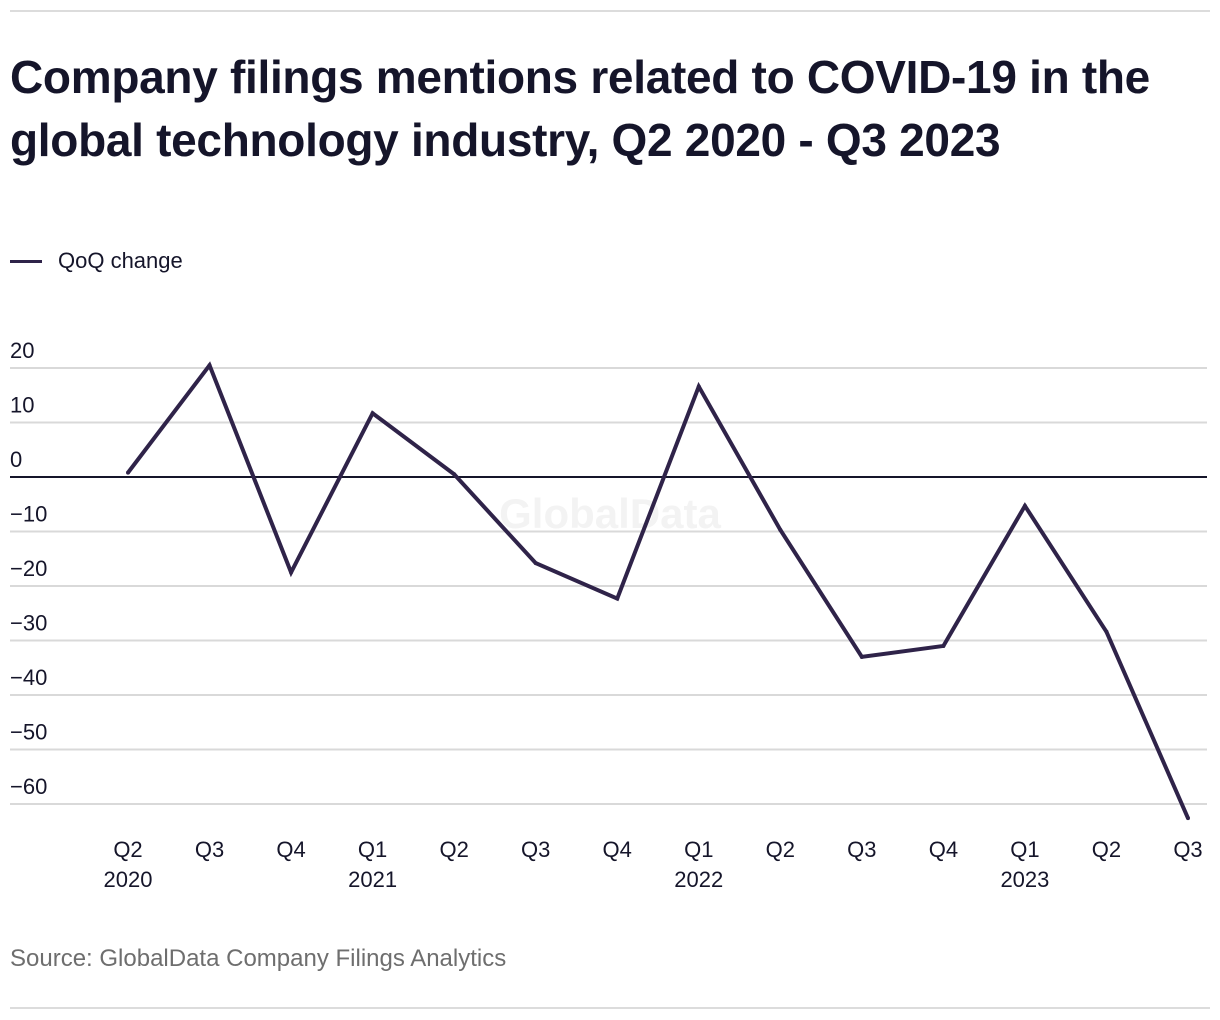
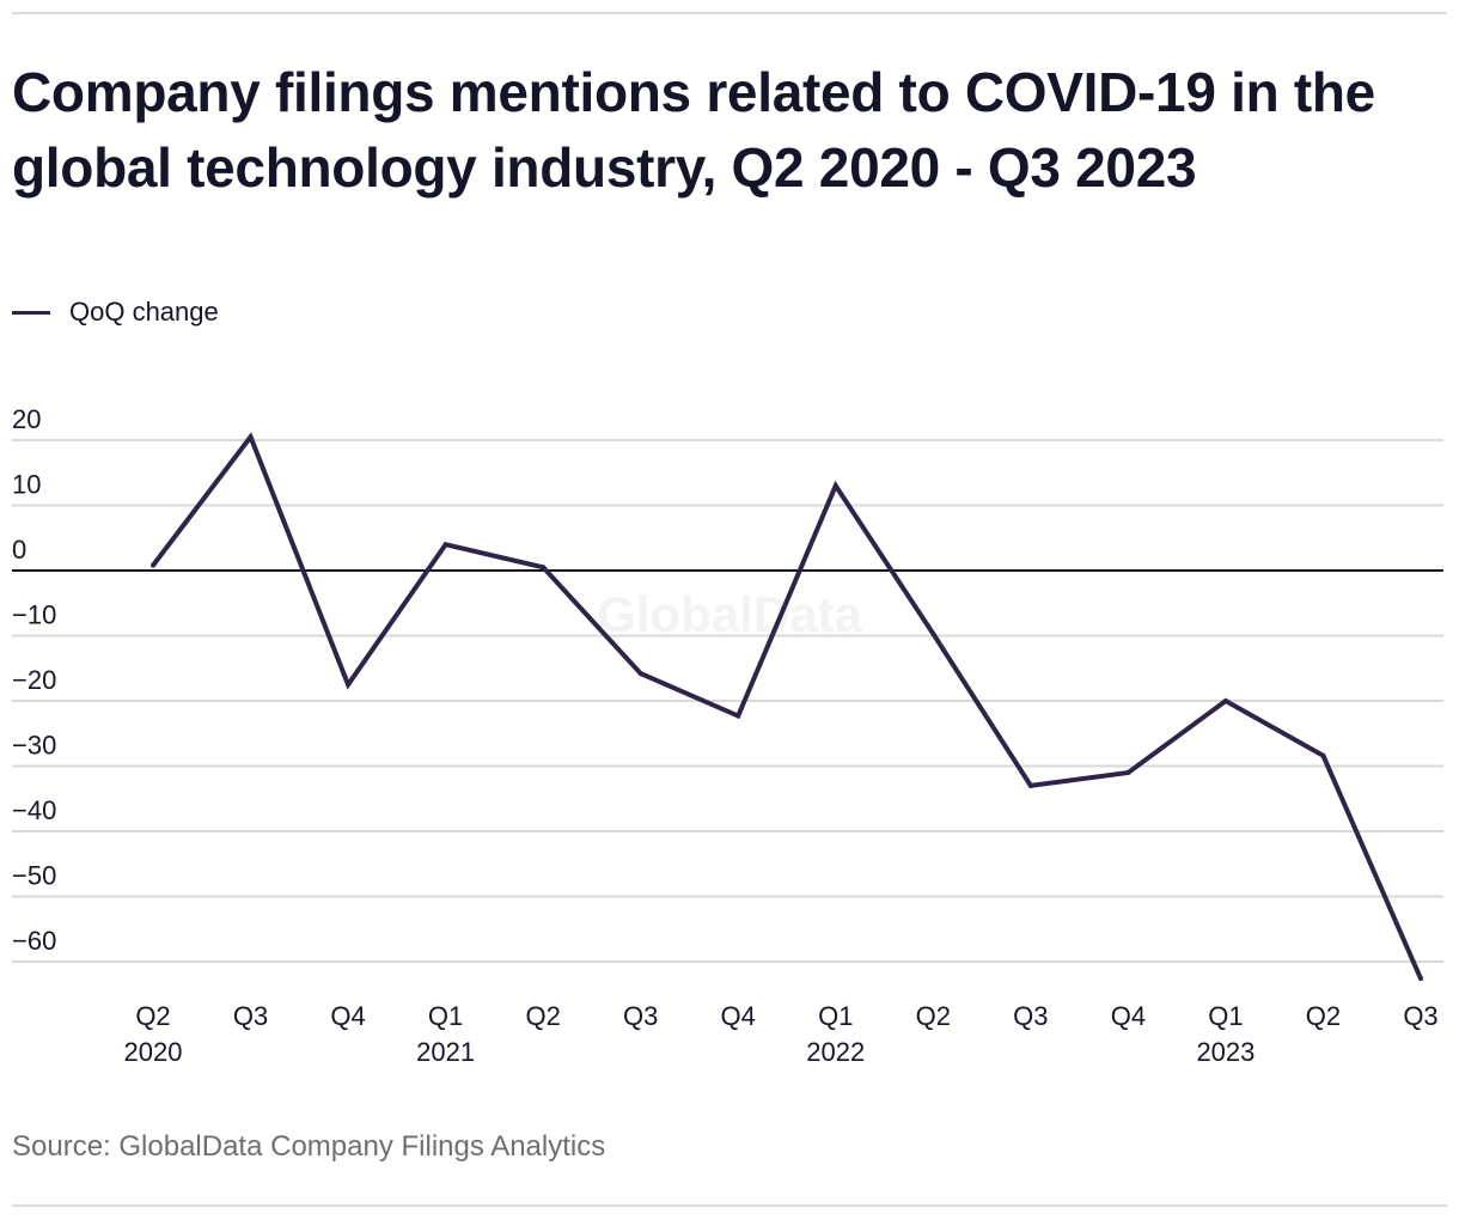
Q1 2021: 12 -> 4
Q1 2022: 17 -> 13
Q1 2023: -5 -> -20
